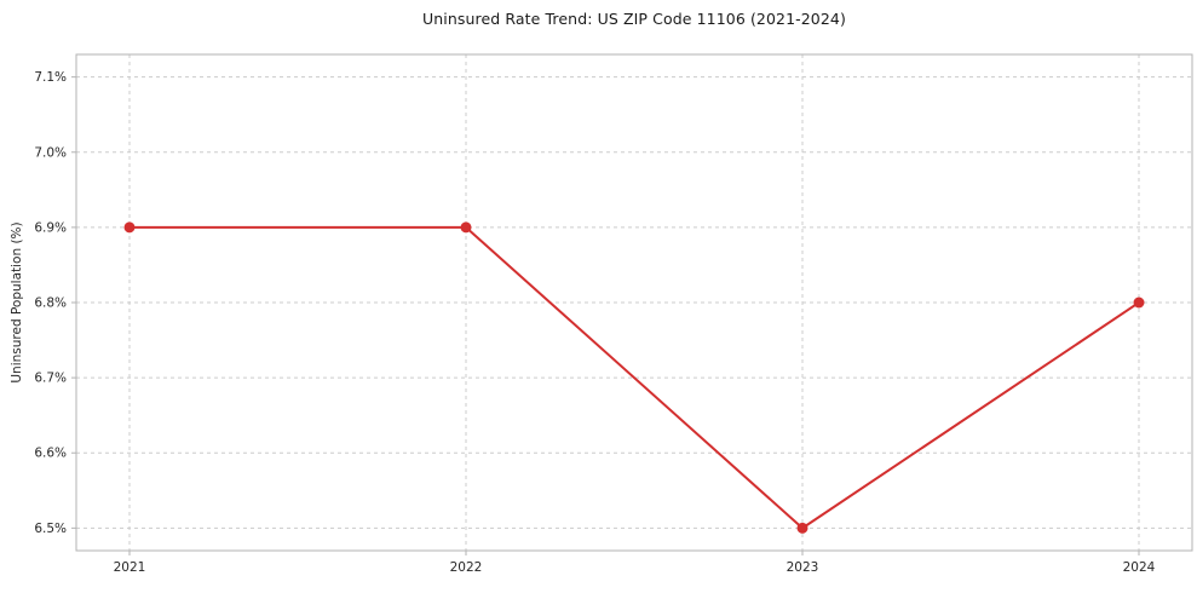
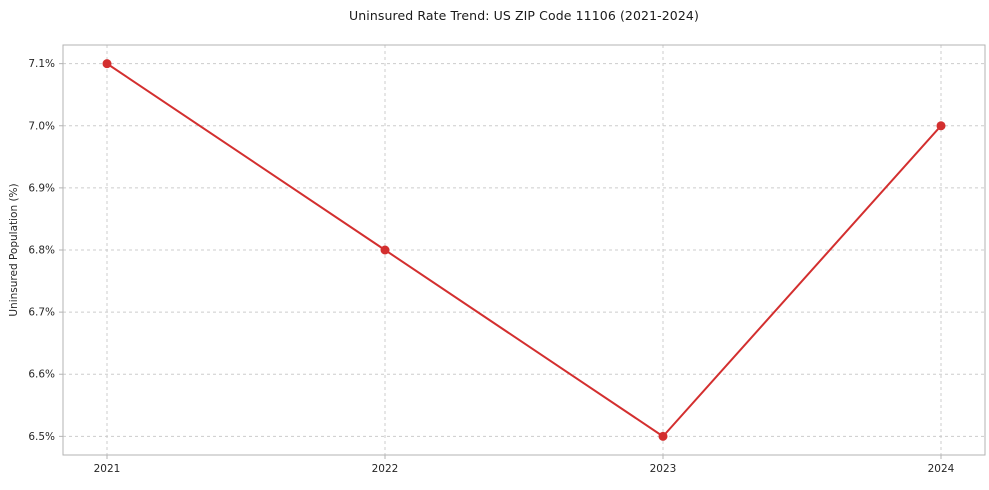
2021: 6.9% -> 7.1%
2022: 6.9% -> 6.8%
2024: 6.8% -> 7.0%
